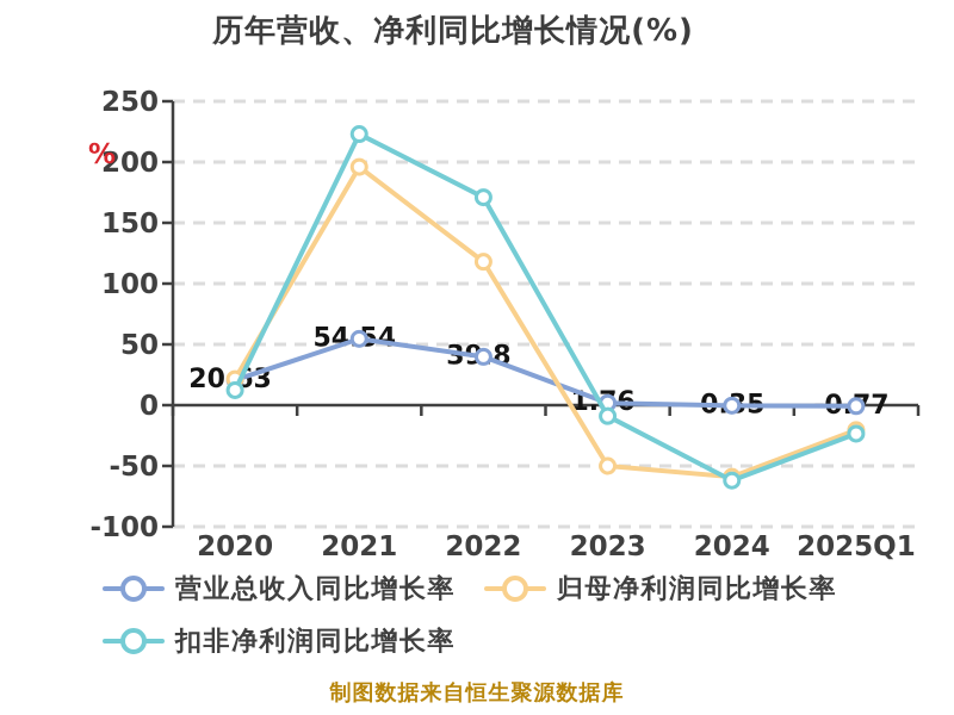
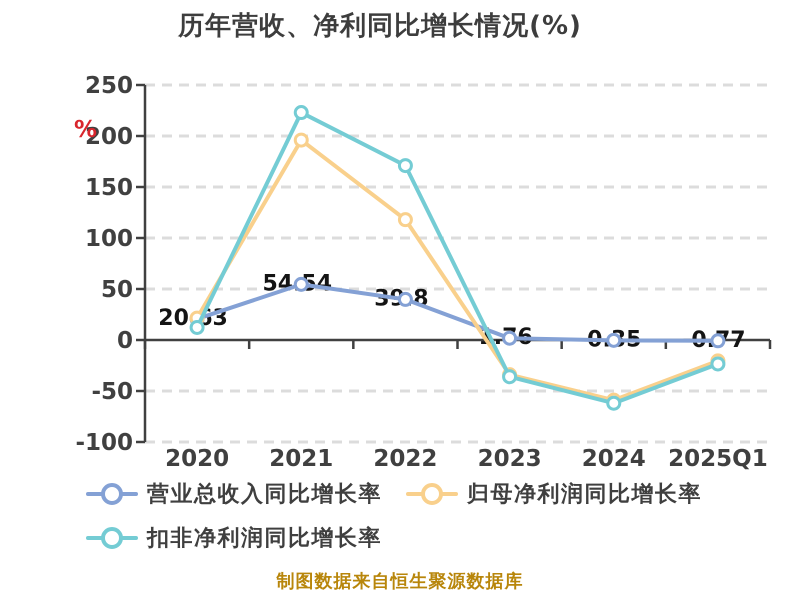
归母净利润同比增长率/2023: -50 -> -34
扣非净利润同比增长率/2023: -9 -> -36
